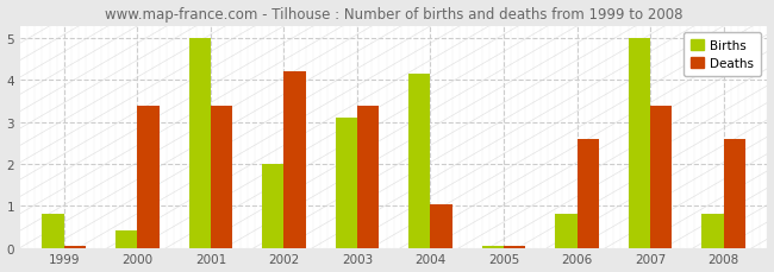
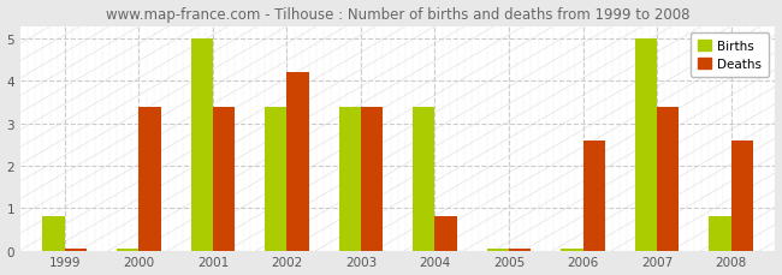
Births/2000: 0.40 -> 0.04
Births/2002: 2.00 -> 3.40
Births/2003: 3.10 -> 3.40
Births/2004: 4.15 -> 3.40
Deaths/2004: 1.05 -> 0.80
Births/2006: 0.80 -> 0.04
